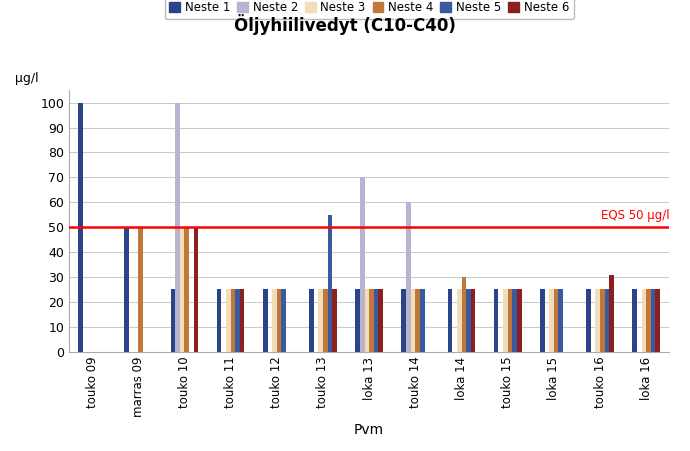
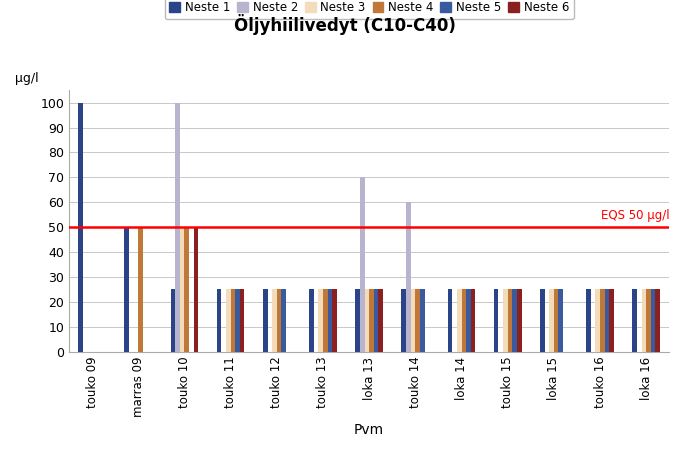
Neste 5/touko 13: 55 -> 25
Neste 4/loka 14: 30 -> 25
Neste 6/touko 16: 31 -> 25
